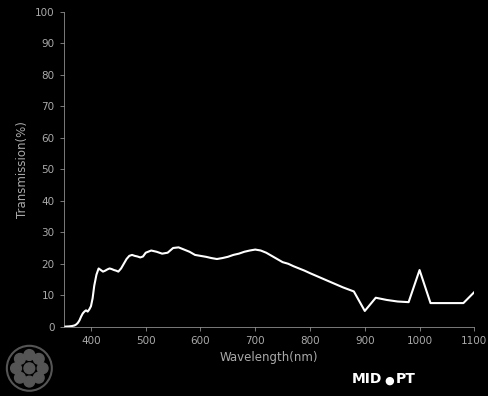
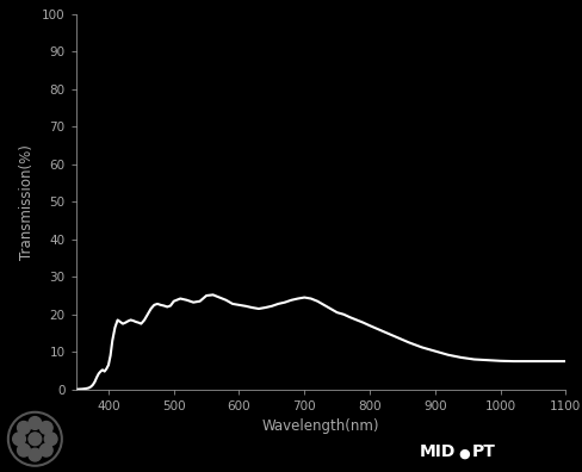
900: 5.0 -> 10.2
1000: 18.0 -> 7.6
1100: 11.0 -> 7.5
